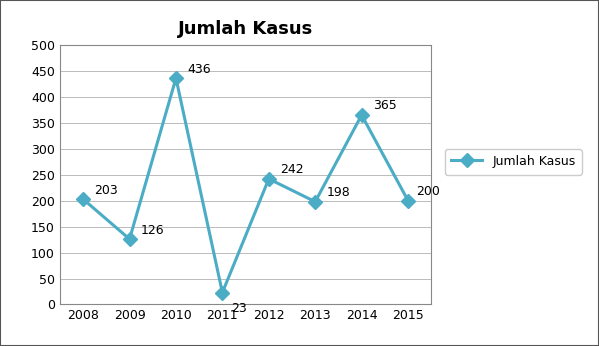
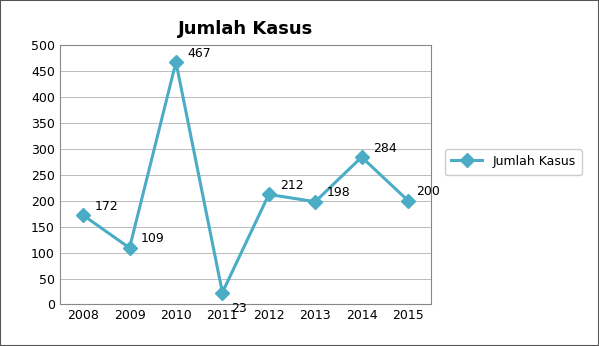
2008: 203 -> 172
2009: 126 -> 109
2010: 436 -> 467
2012: 242 -> 212
2014: 365 -> 284
